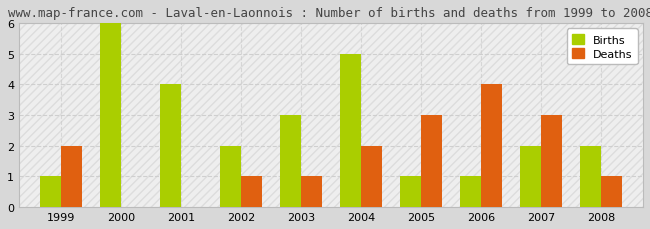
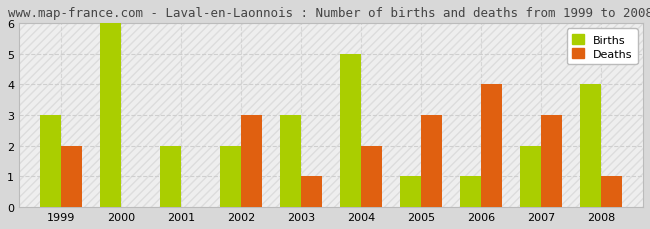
Births/1999: 1 -> 3
Births/2001: 4 -> 2
Deaths/2002: 1 -> 3
Births/2008: 2 -> 4
